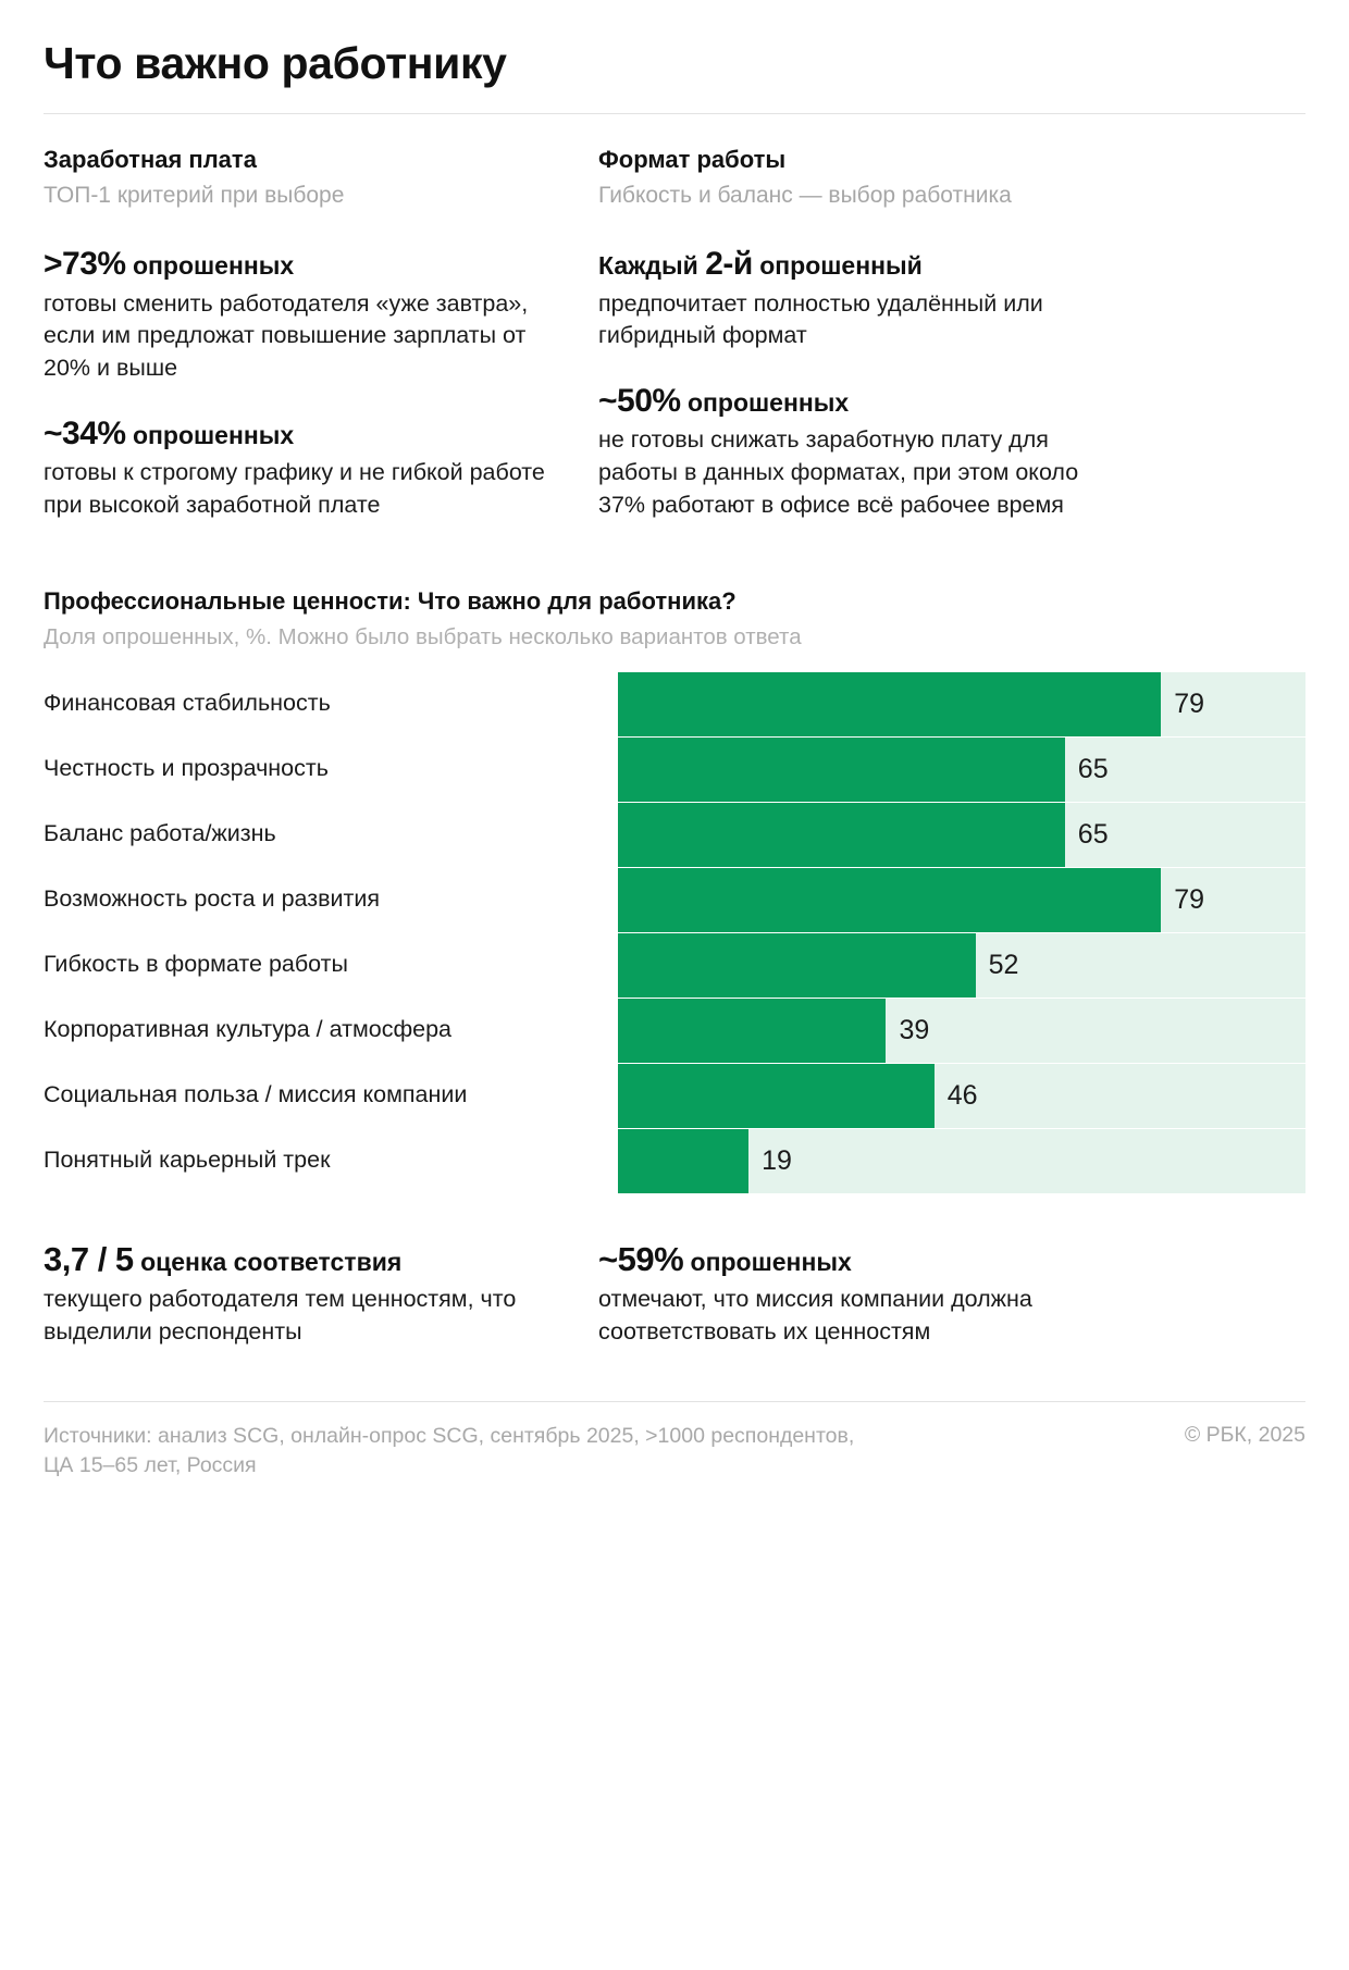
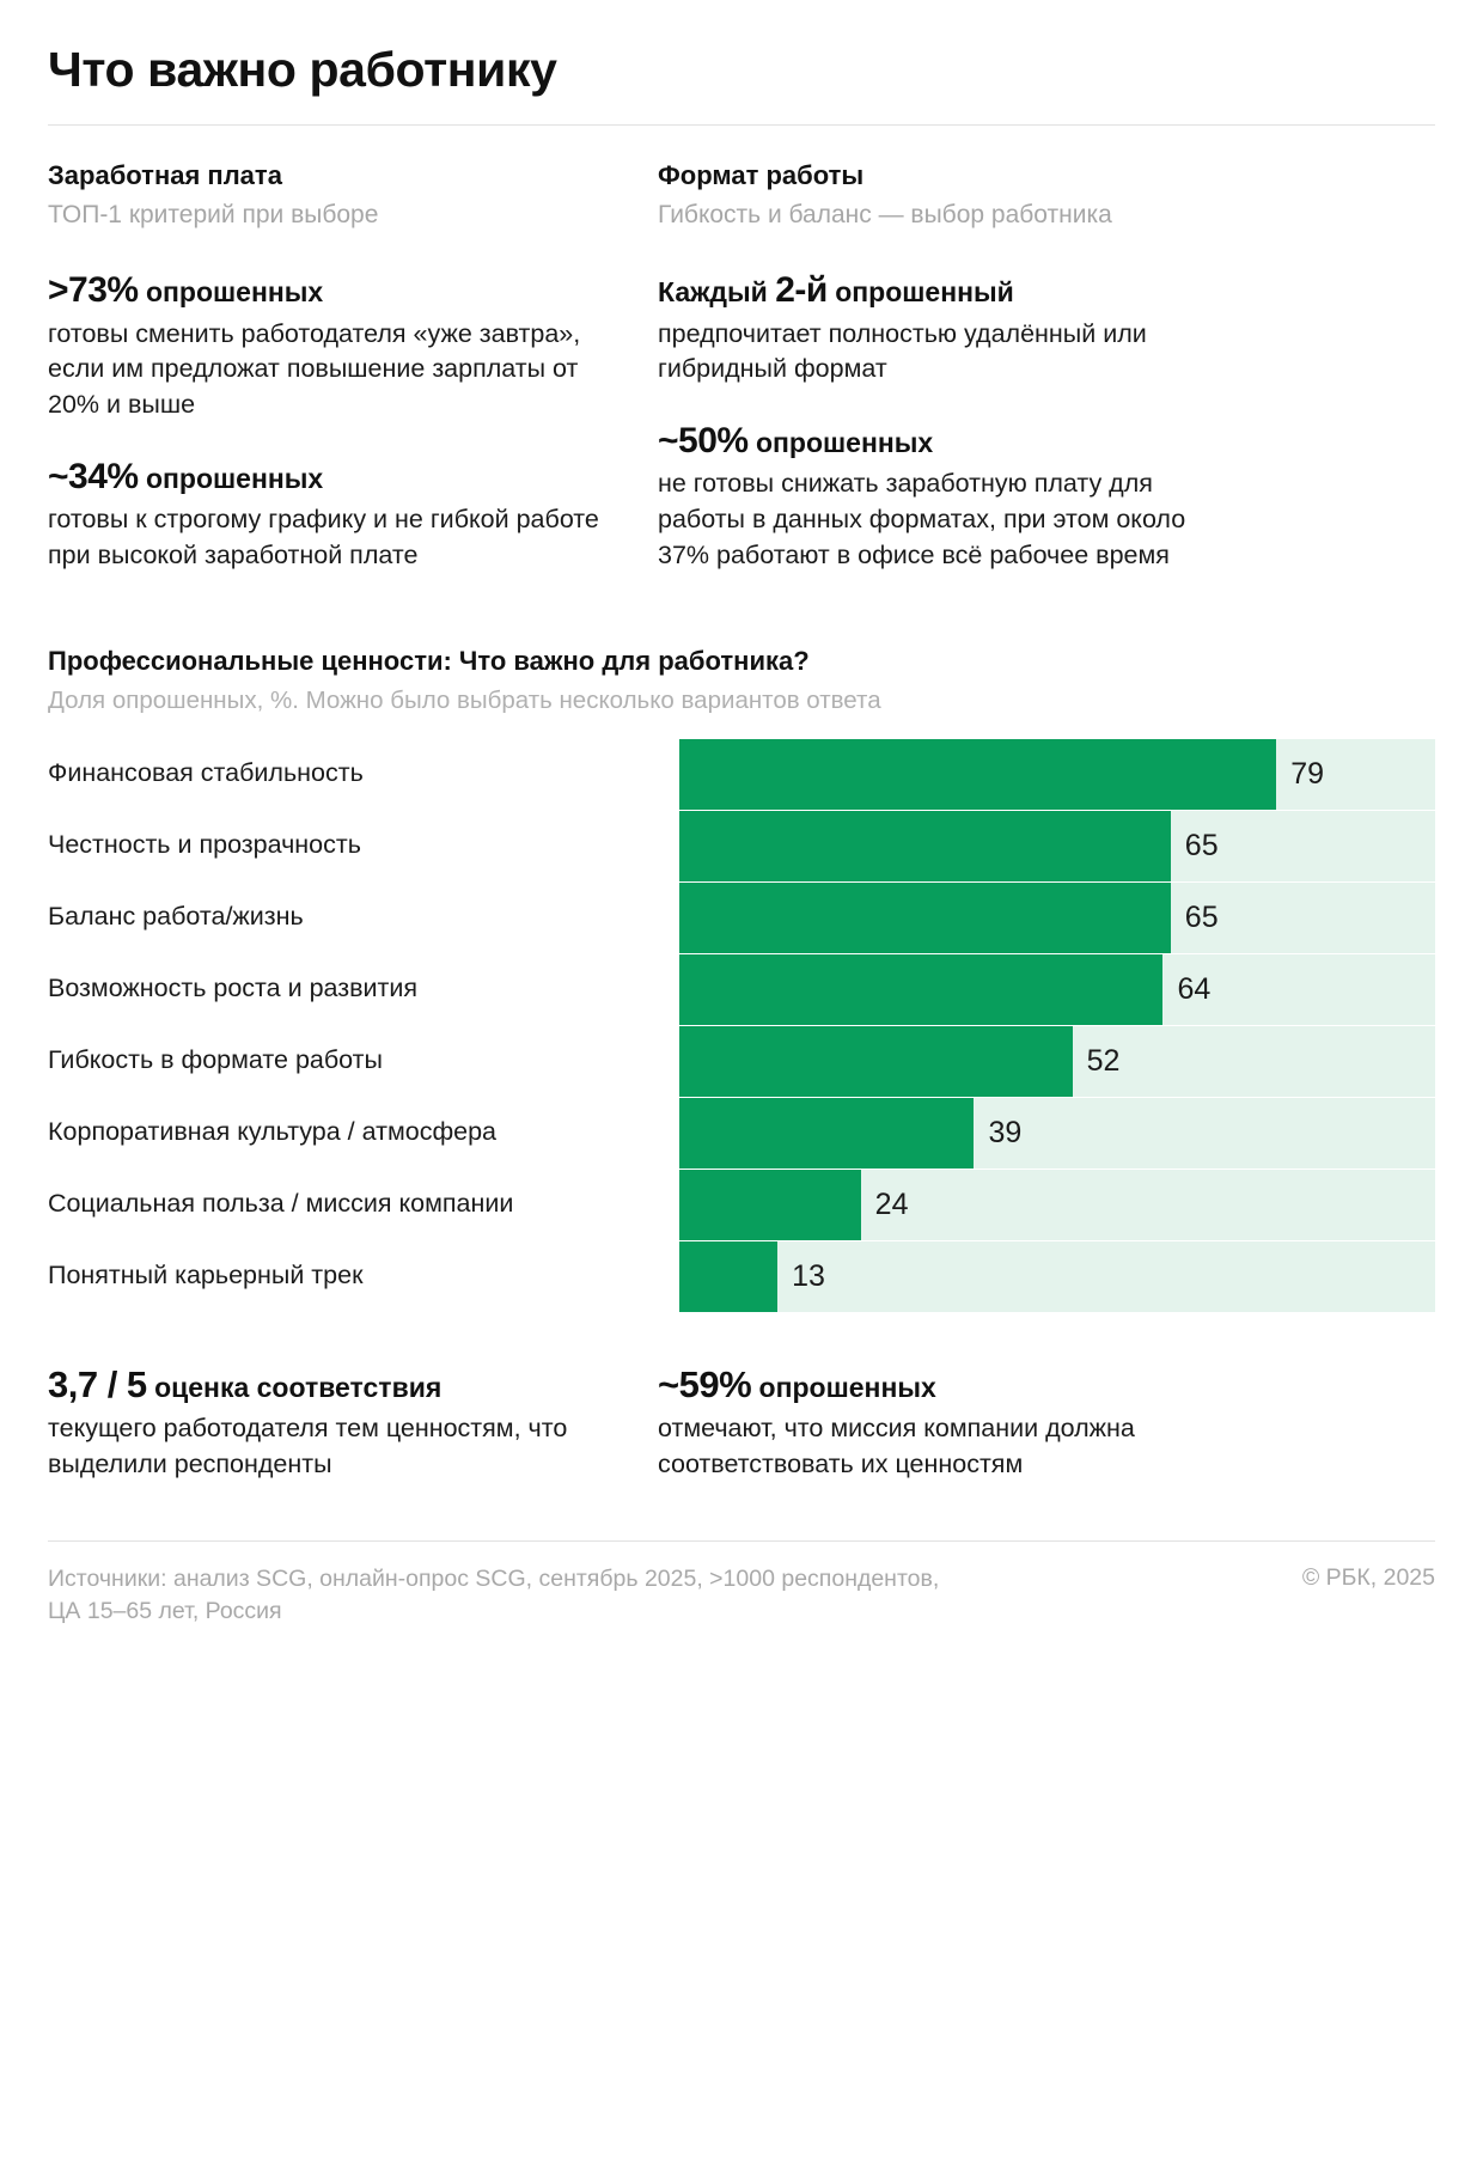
Возможность роста и развития: 79 -> 64
Социальная польза / миссия компании: 46 -> 24
Понятный карьерный трек: 19 -> 13
